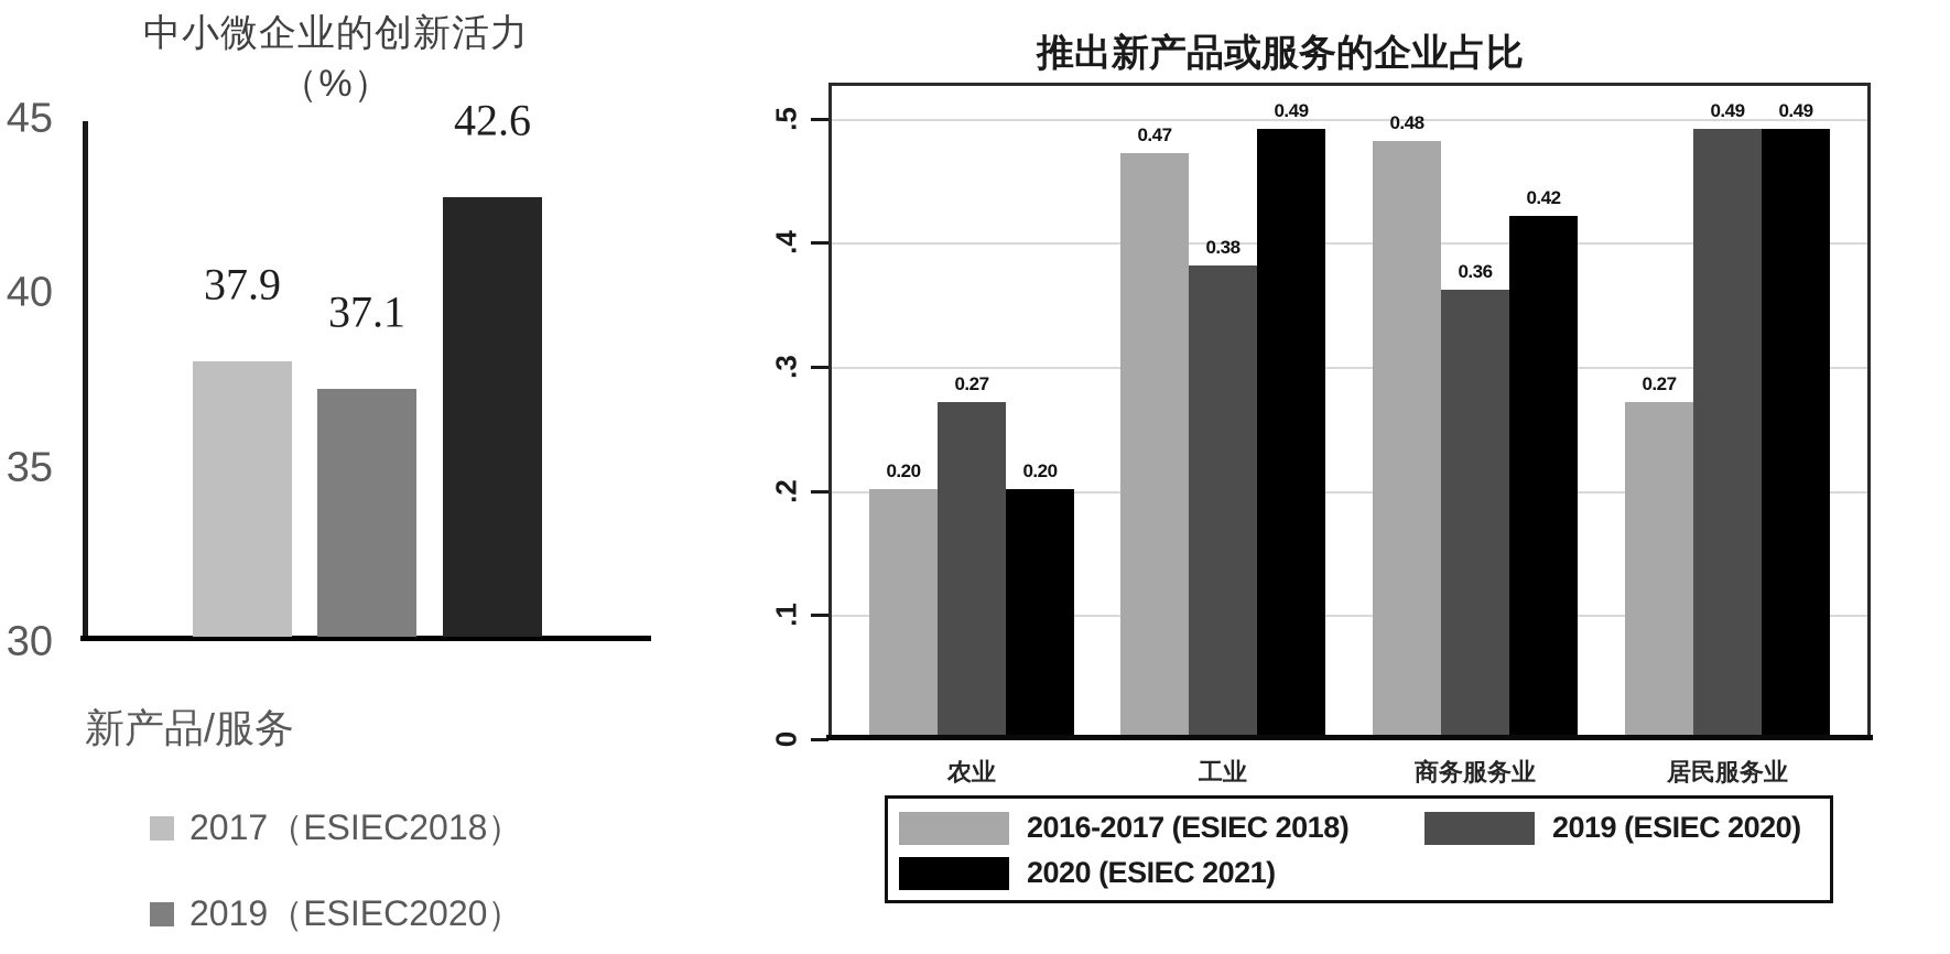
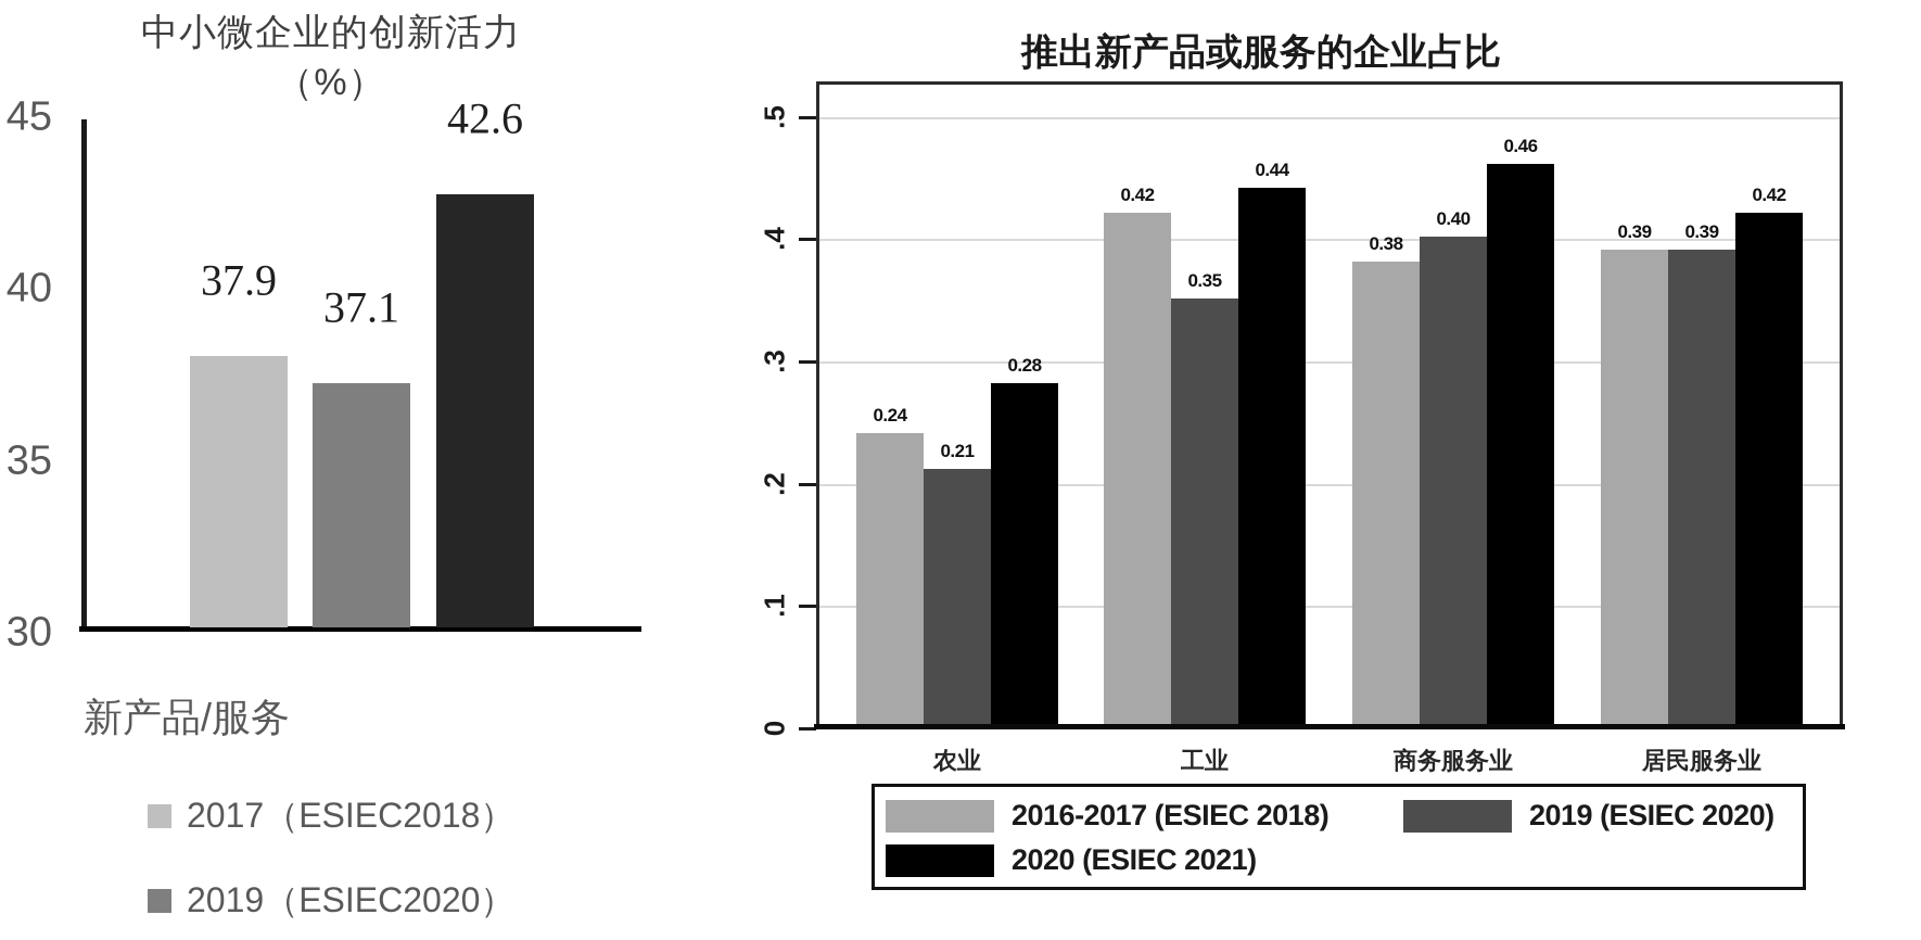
推出新产品或服务的企业占比/2016-2017 (ESIEC 2018)/农业: 0.20 -> 0.24
推出新产品或服务的企业占比/2019 (ESIEC 2020)/农业: 0.27 -> 0.21
推出新产品或服务的企业占比/2020 (ESIEC 2021)/农业: 0.20 -> 0.28
推出新产品或服务的企业占比/2016-2017 (ESIEC 2018)/工业: 0.47 -> 0.42
推出新产品或服务的企业占比/2019 (ESIEC 2020)/工业: 0.38 -> 0.35
推出新产品或服务的企业占比/2020 (ESIEC 2021)/工业: 0.49 -> 0.44
推出新产品或服务的企业占比/2016-2017 (ESIEC 2018)/商务服务业: 0.48 -> 0.38
推出新产品或服务的企业占比/2019 (ESIEC 2020)/商务服务业: 0.36 -> 0.40
推出新产品或服务的企业占比/2020 (ESIEC 2021)/商务服务业: 0.42 -> 0.46
推出新产品或服务的企业占比/2016-2017 (ESIEC 2018)/居民服务业: 0.27 -> 0.39
推出新产品或服务的企业占比/2019 (ESIEC 2020)/居民服务业: 0.49 -> 0.39
推出新产品或服务的企业占比/2020 (ESIEC 2021)/居民服务业: 0.49 -> 0.42
